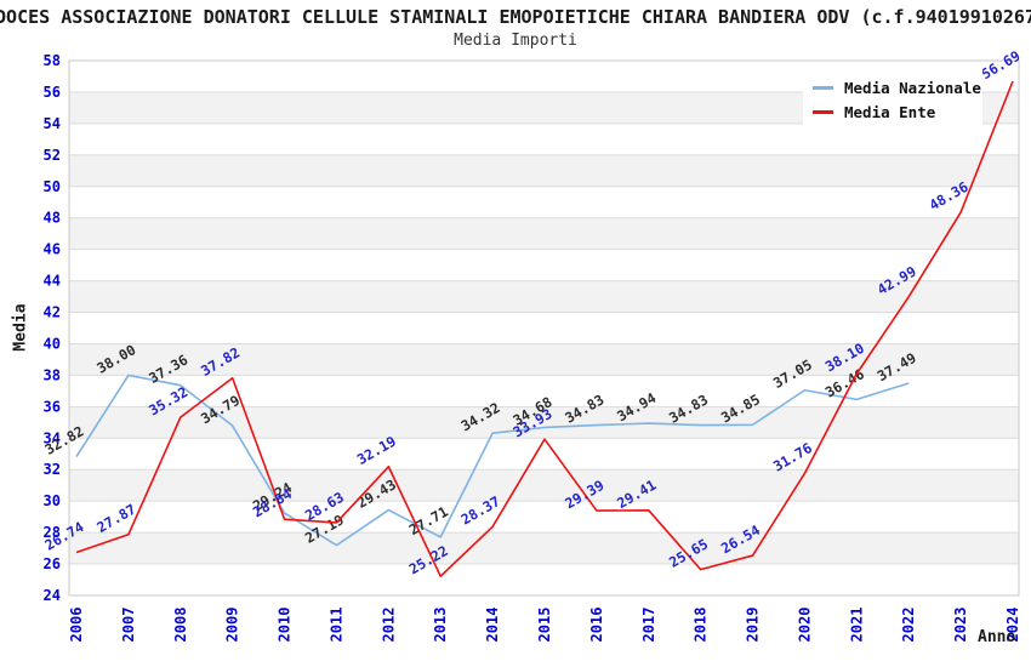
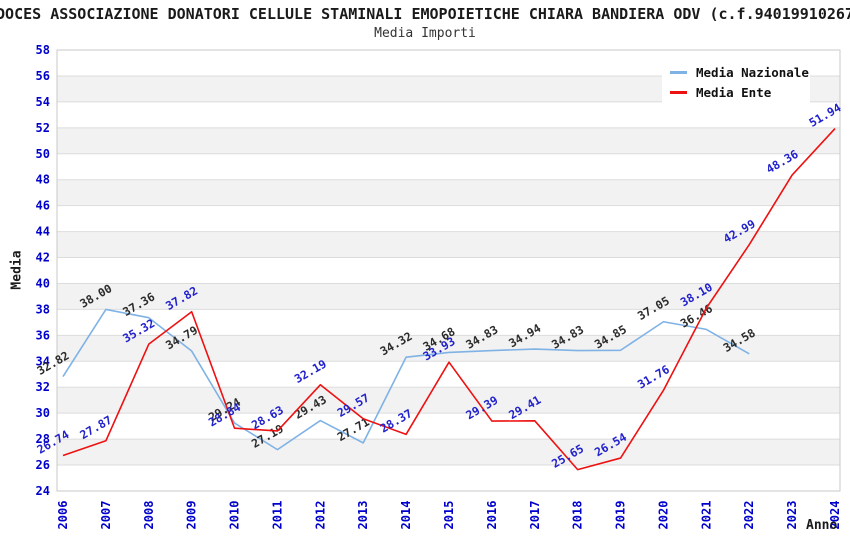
Media Ente/2013: 25.22 -> 29.57
Media Nazionale/2022: 37.49 -> 34.58
Media Ente/2024: 56.69 -> 51.94
